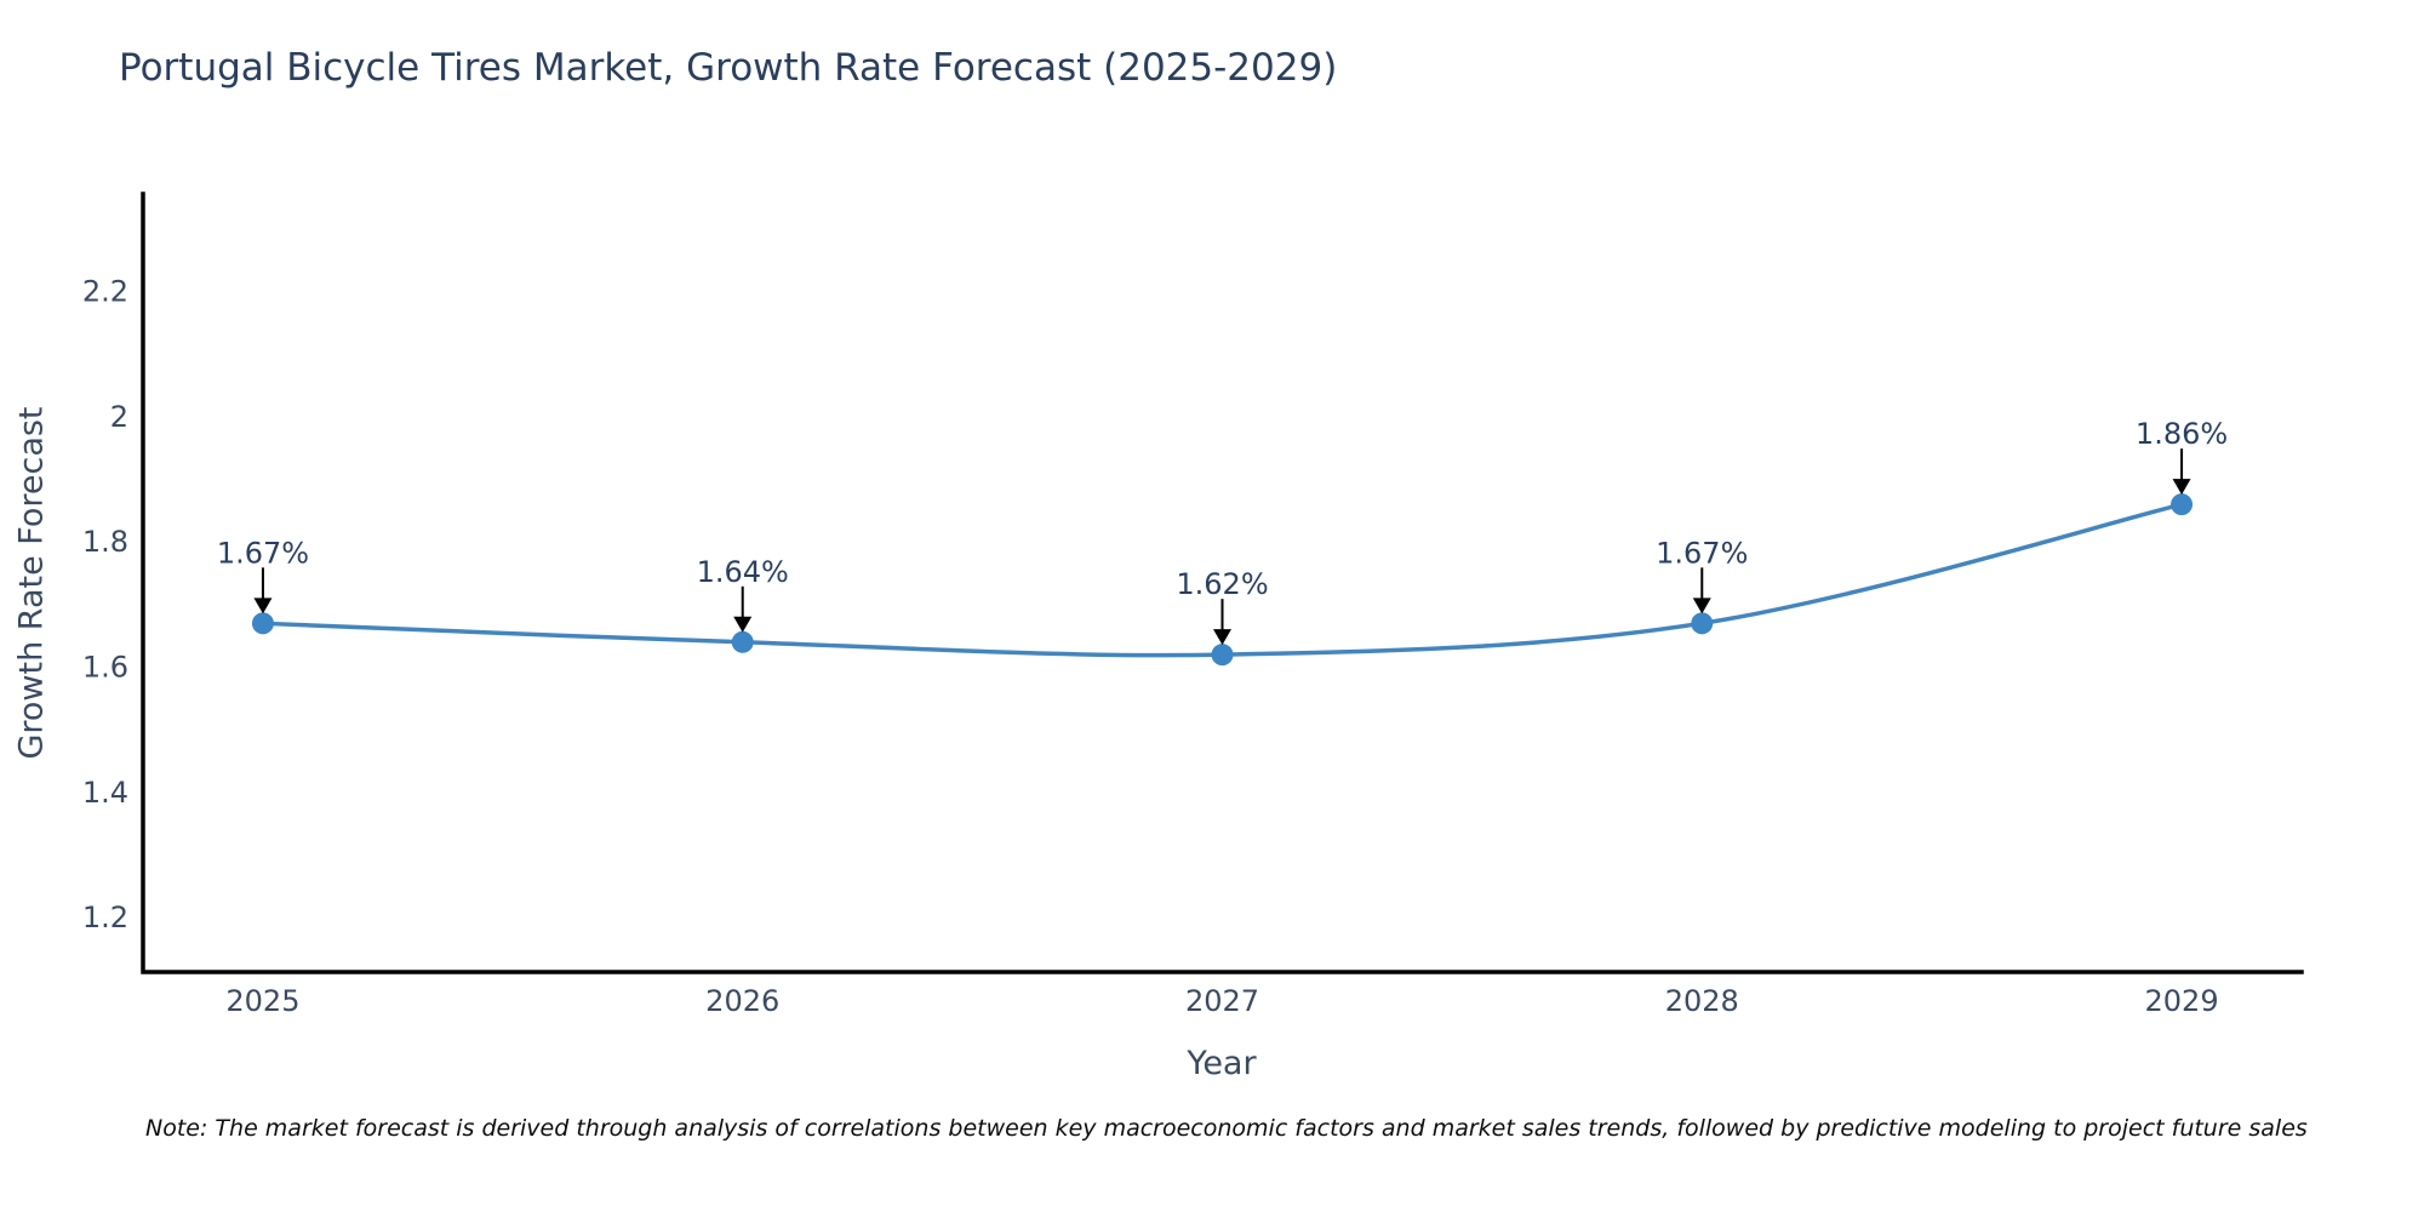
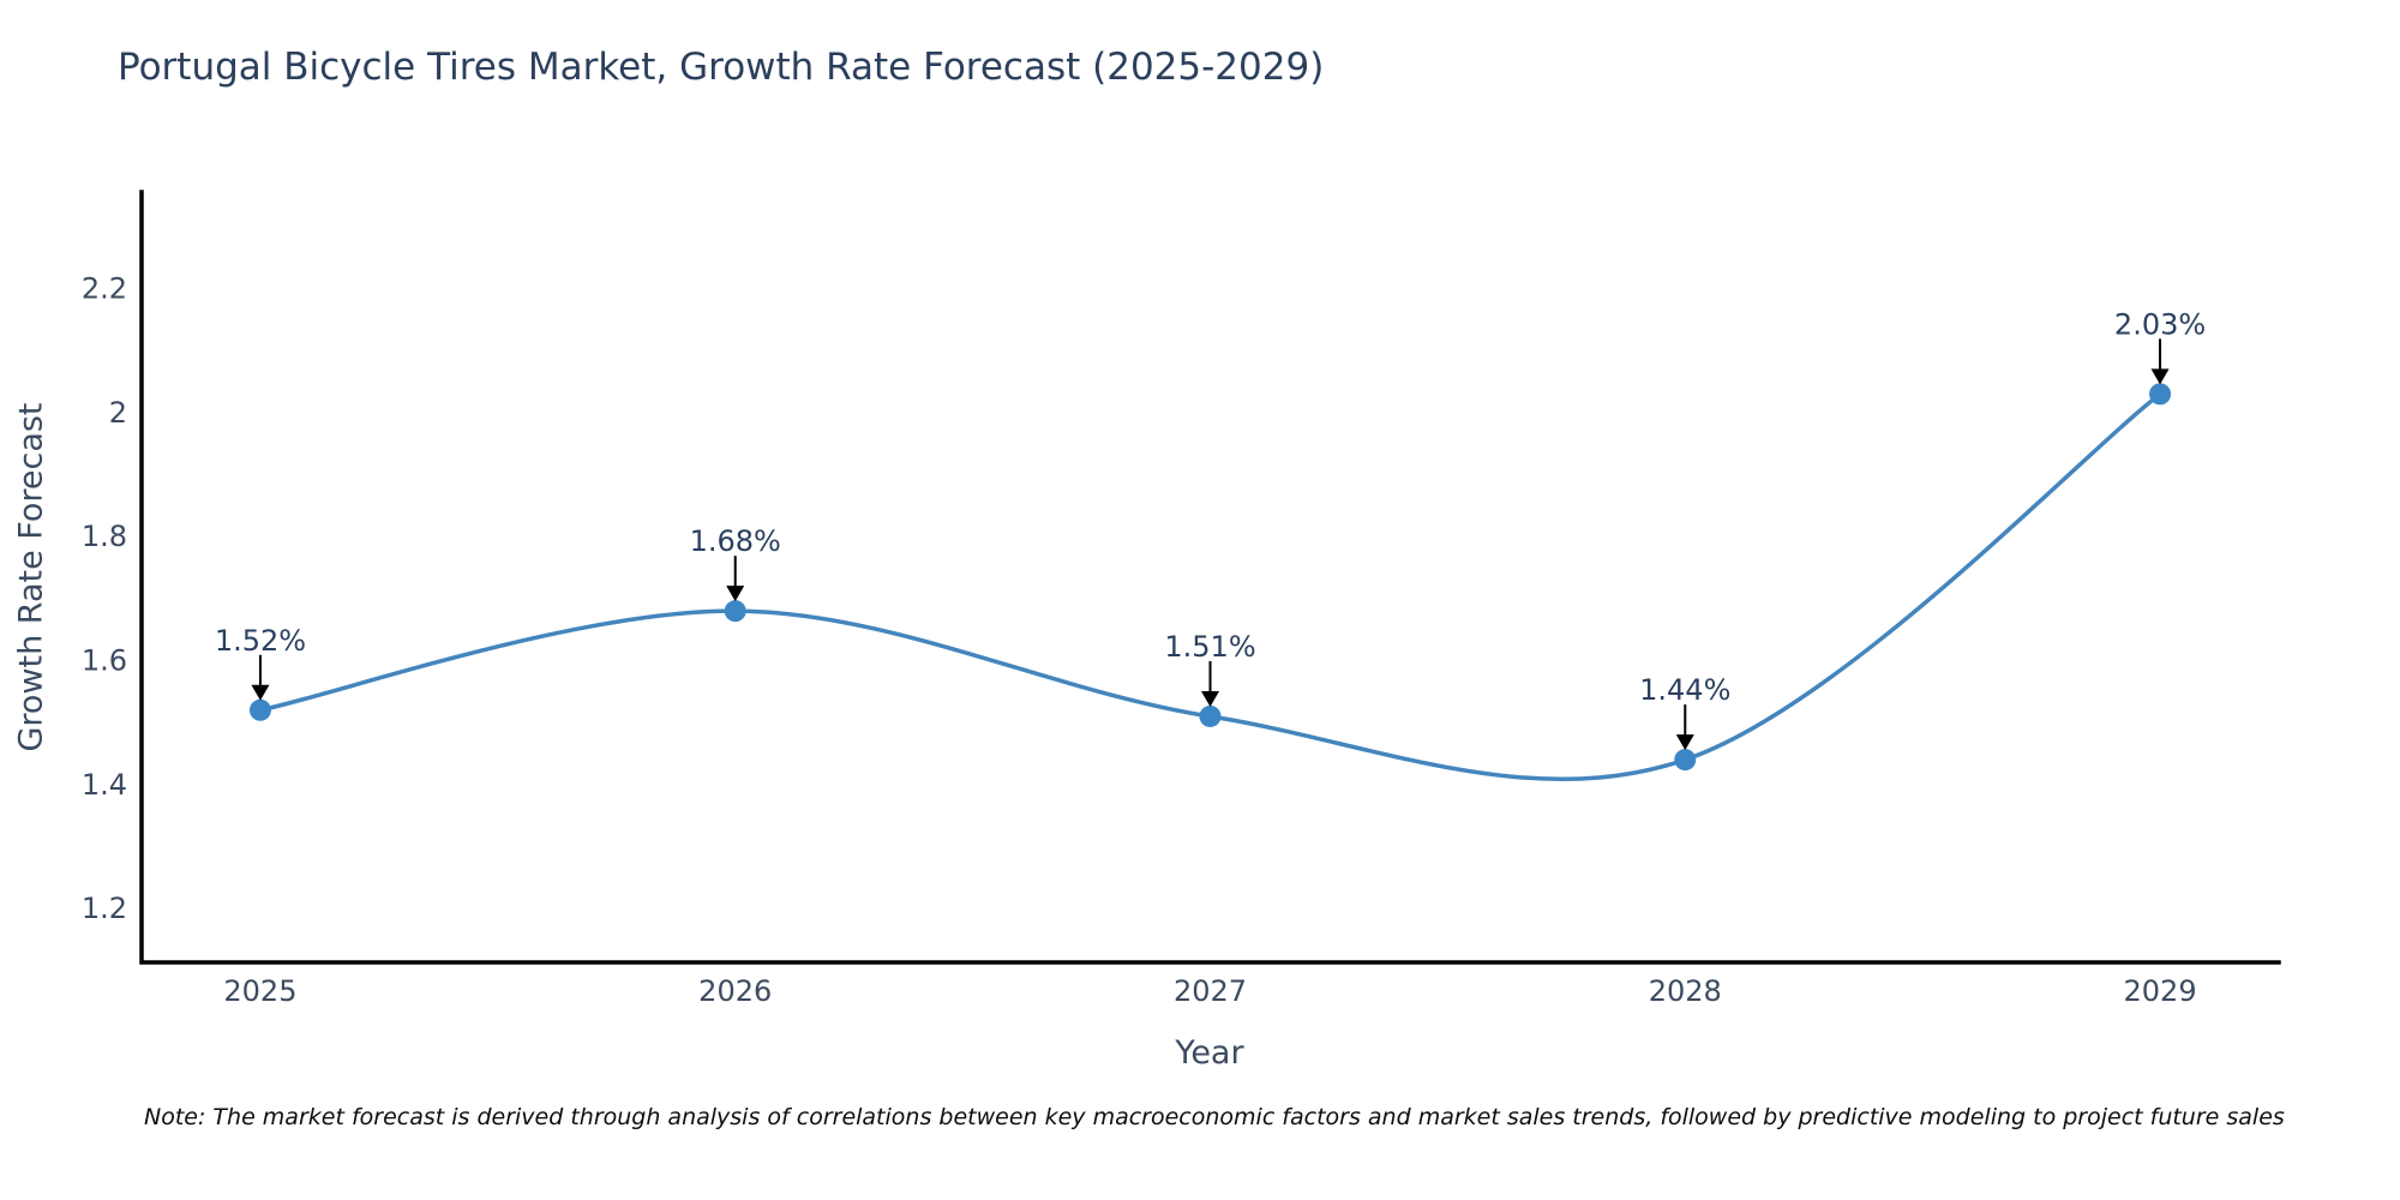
2025: 1.67% -> 1.52%
2026: 1.64% -> 1.68%
2027: 1.62% -> 1.51%
2028: 1.67% -> 1.44%
2029: 1.86% -> 2.03%
